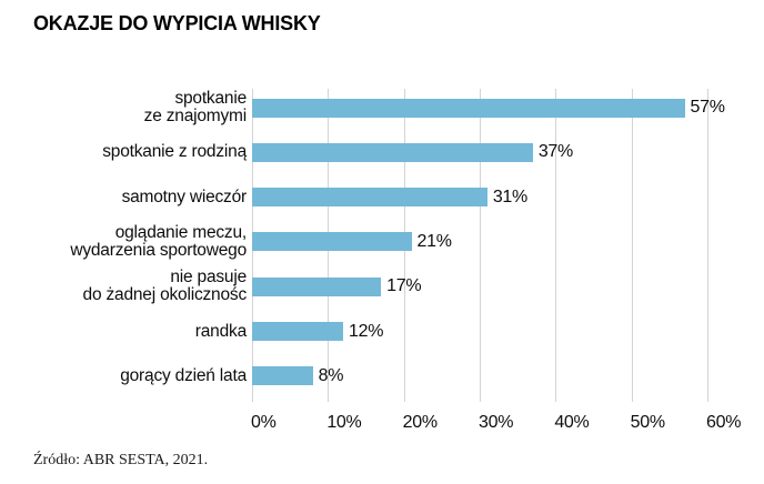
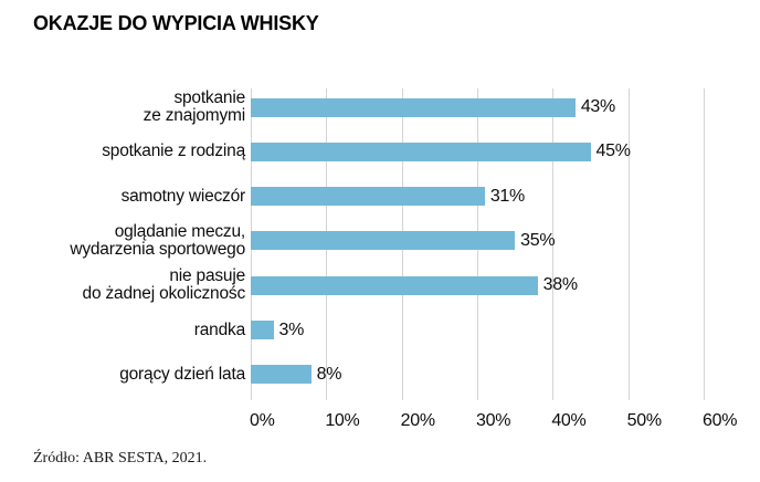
spotkanie ze znajomymi: 57% -> 43%
spotkanie z rodziną: 37% -> 45%
oglądanie meczu, wydarzenia sportowego: 21% -> 35%
nie pasuje do żadnej okolicznośc: 17% -> 38%
randka: 12% -> 3%
